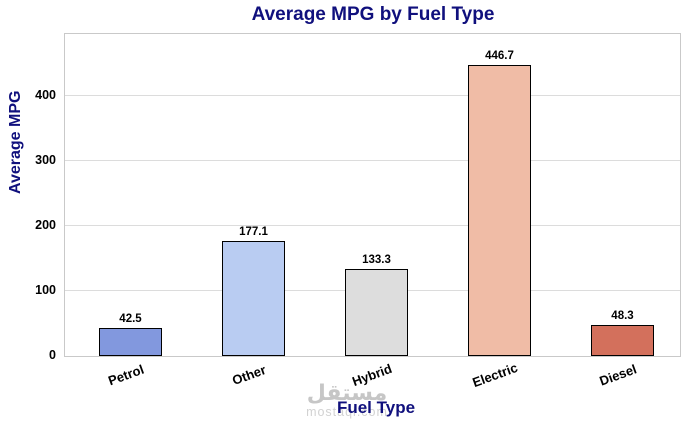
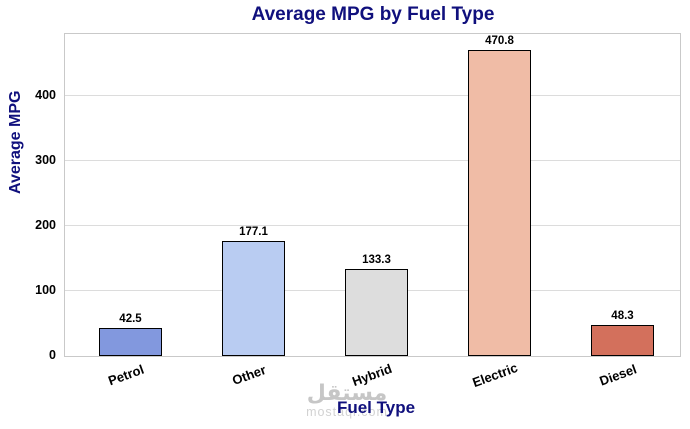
Electric: 446.7 -> 470.8
